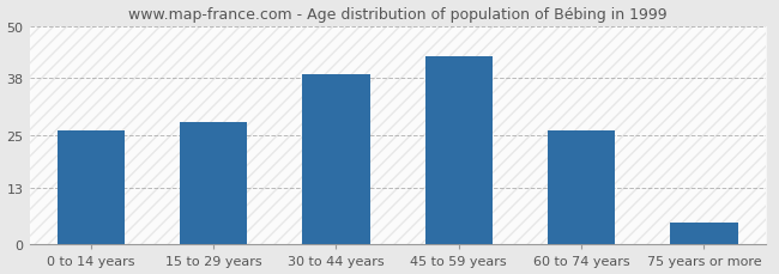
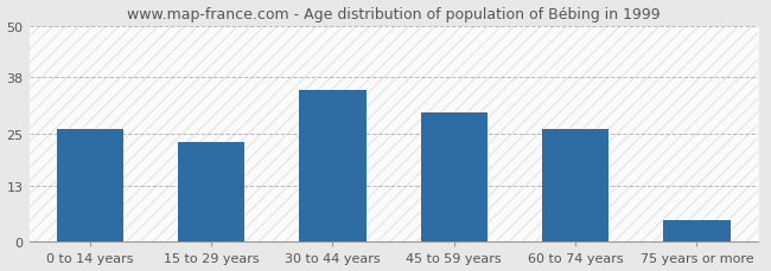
15 to 29 years: 28 -> 23
30 to 44 years: 39 -> 35
45 to 59 years: 43 -> 30
